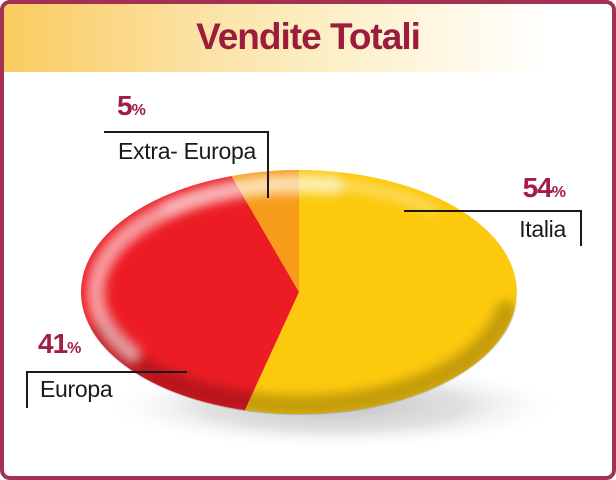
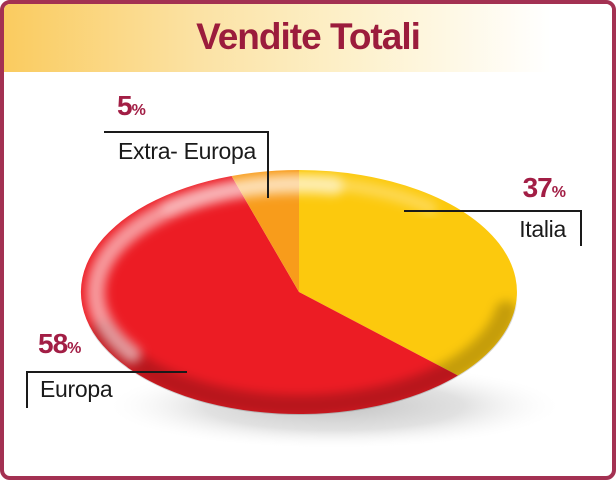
Italia: 54 -> 37
Europa: 41 -> 58
